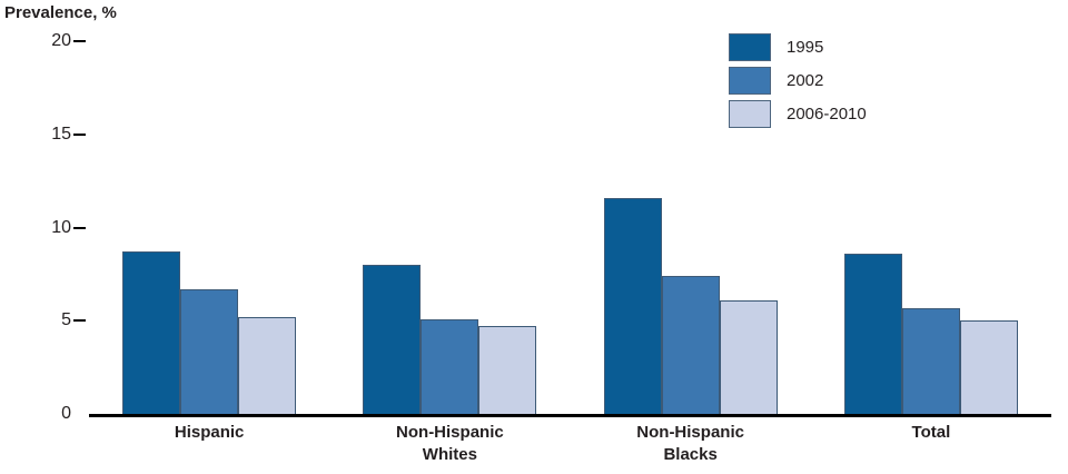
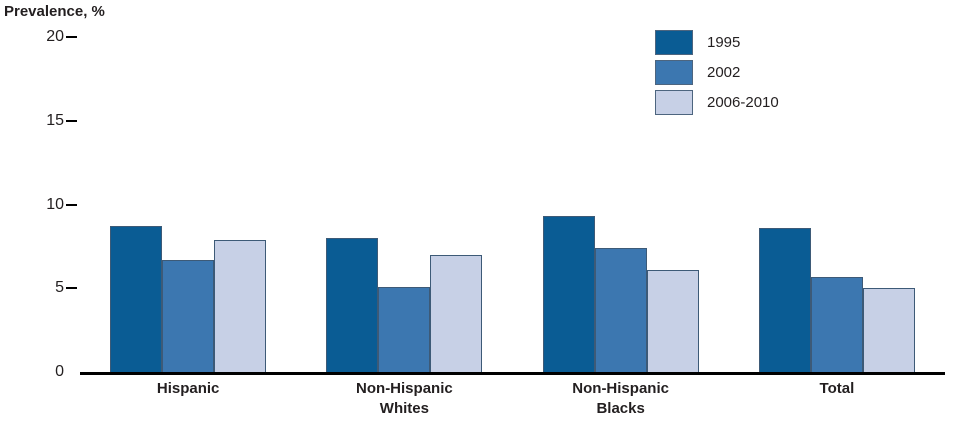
2006-2010/Hispanic: 5.2 -> 7.9
2006-2010/Non-Hispanic Whites: 4.7 -> 7.0
1995/Non-Hispanic Blacks: 11.6 -> 9.3
